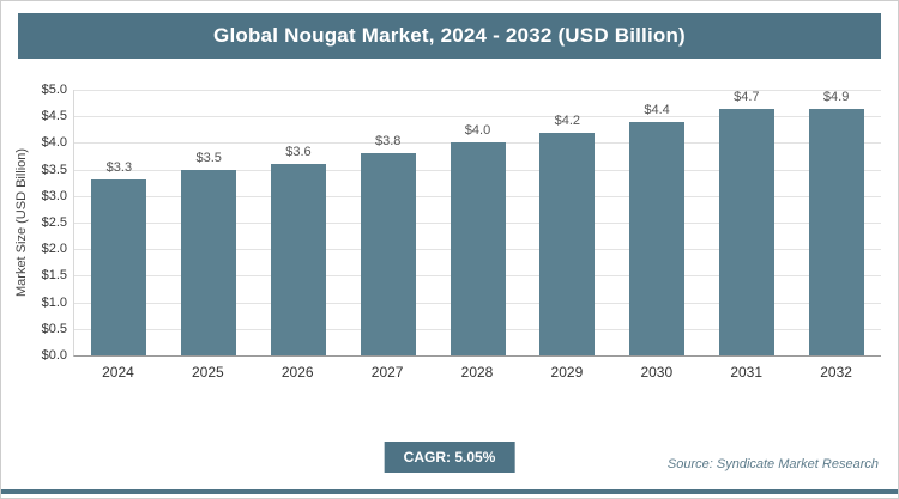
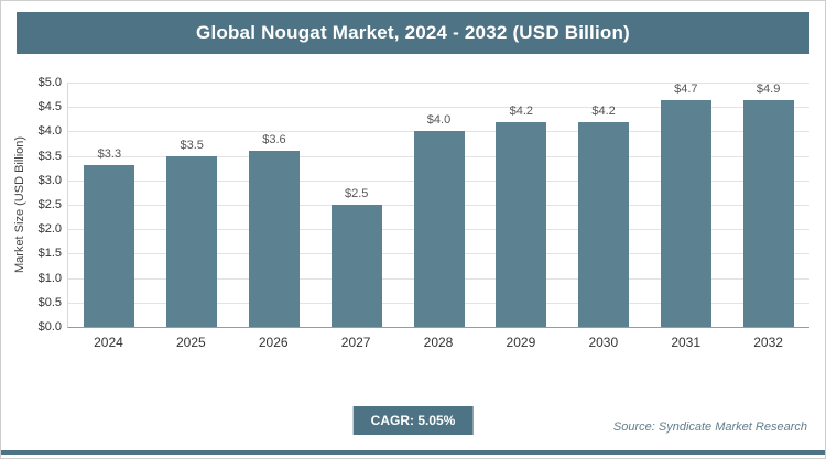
2027: $3.8 -> $2.5
2030: $4.4 -> $4.2
